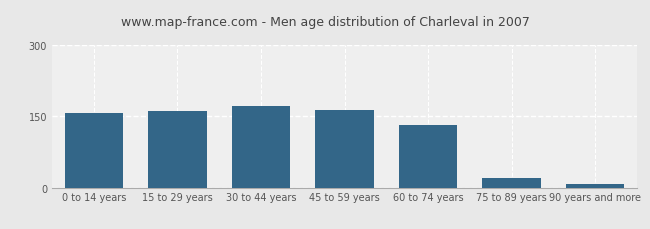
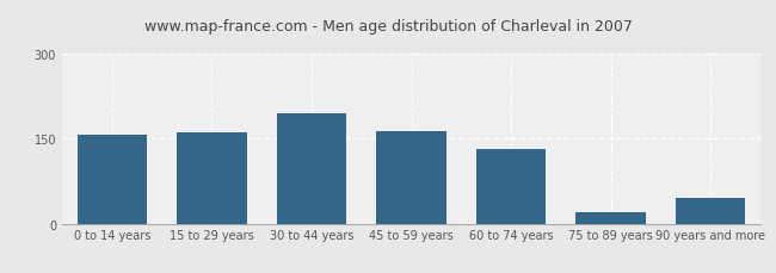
30 to 44 years: 171 -> 195
90 years and more: 7 -> 45
